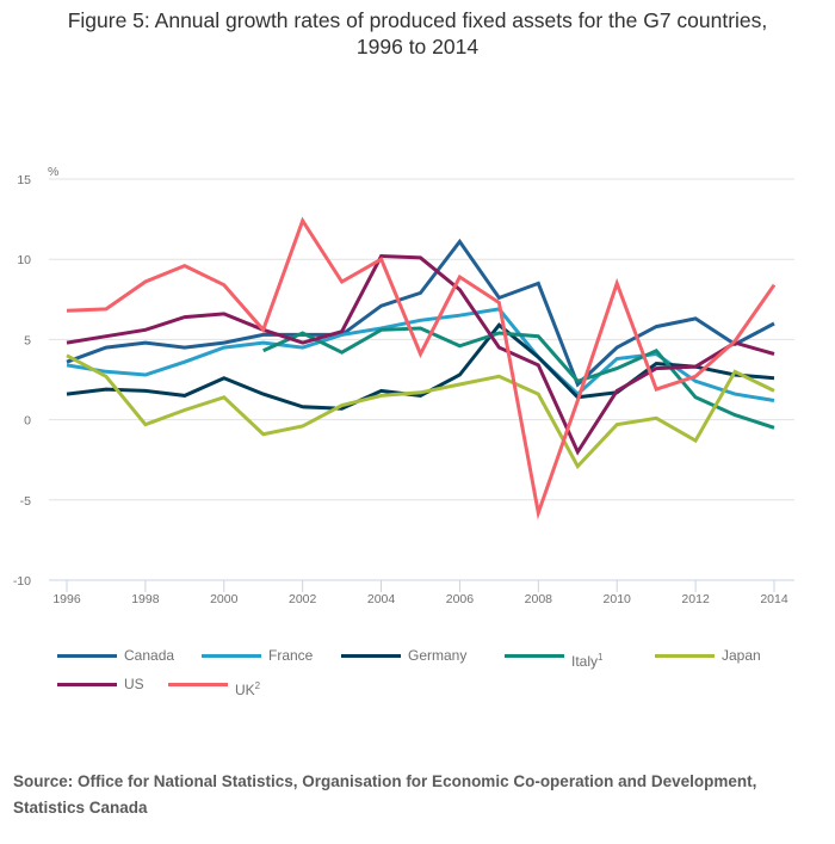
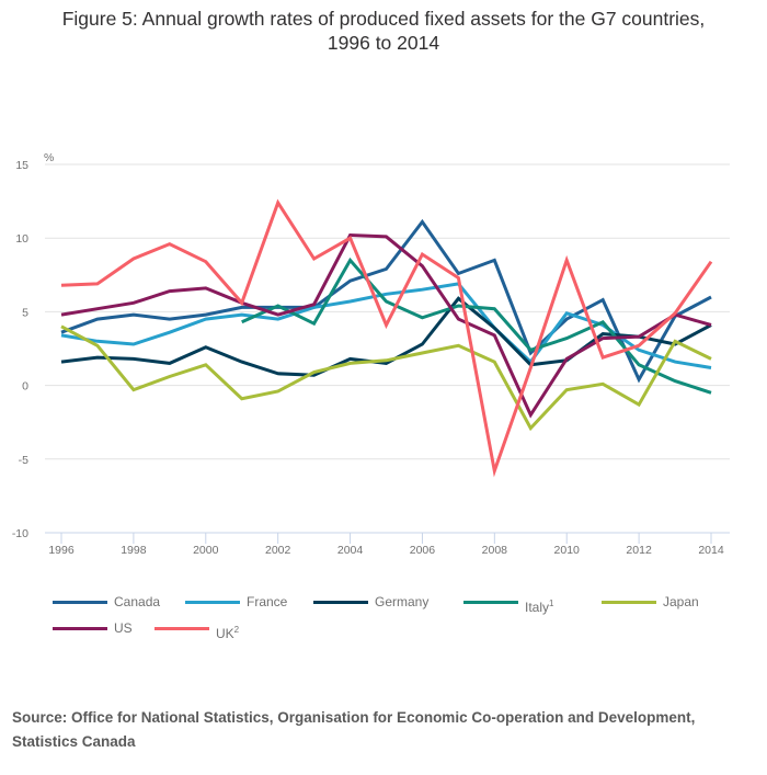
Italy/2004: 5.6 -> 8.5
France/2010: 3.8 -> 4.9
Canada/2012: 6.3 -> 0.4
Germany/2014: 2.6 -> 4.1
